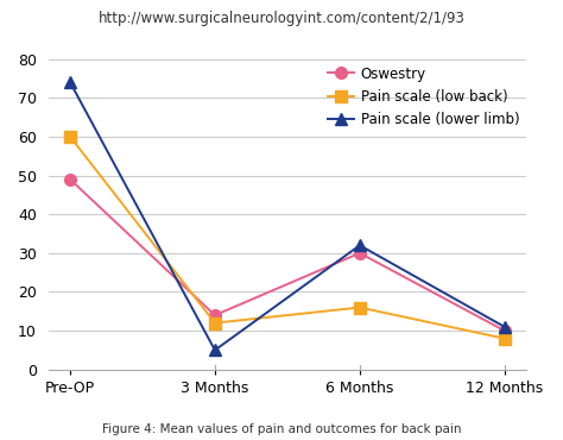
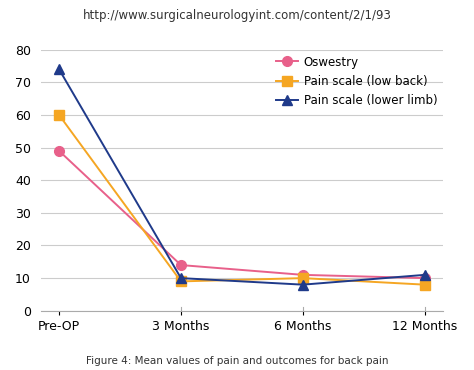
Pain scale (low back)/3 Months: 12 -> 9
Pain scale (lower limb)/3 Months: 5 -> 10
Oswestry/6 Months: 30 -> 11
Pain scale (low back)/6 Months: 16 -> 10
Pain scale (lower limb)/6 Months: 32 -> 8
